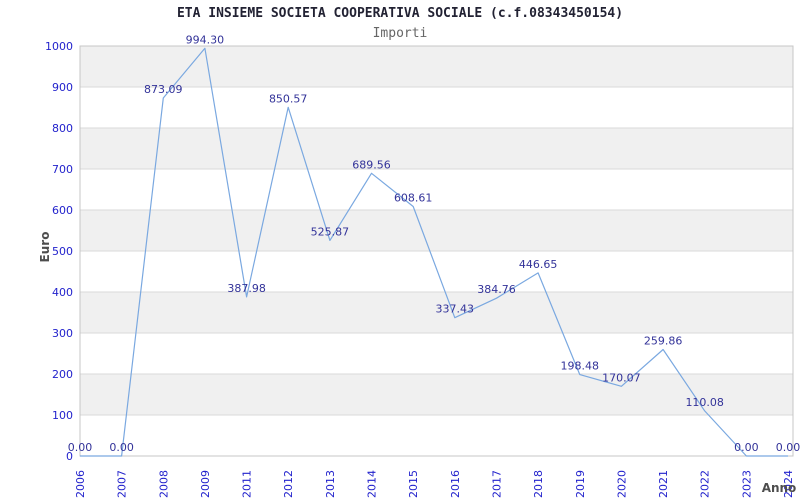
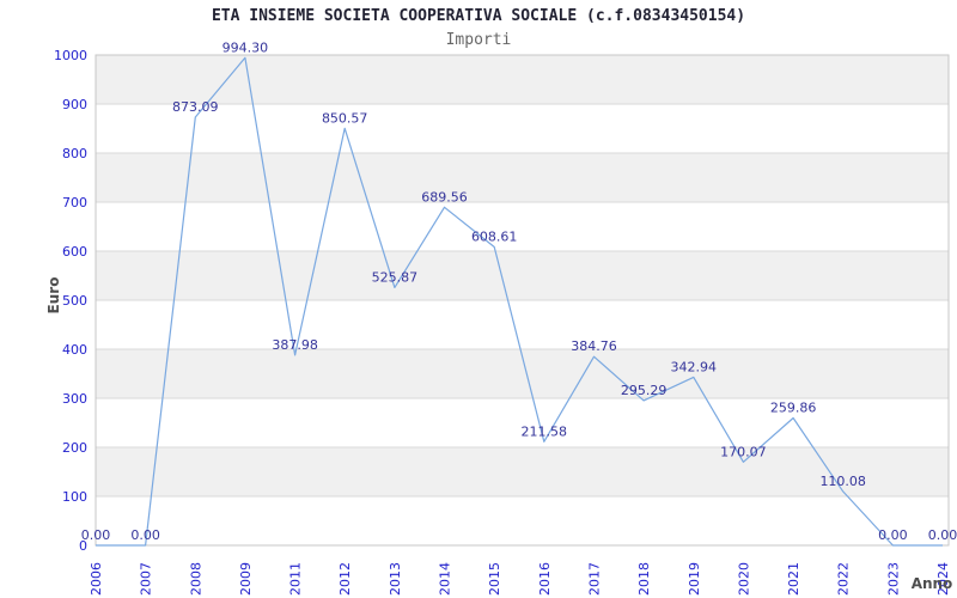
2016: 337.43 -> 211.58
2018: 446.65 -> 295.29
2019: 198.48 -> 342.94
